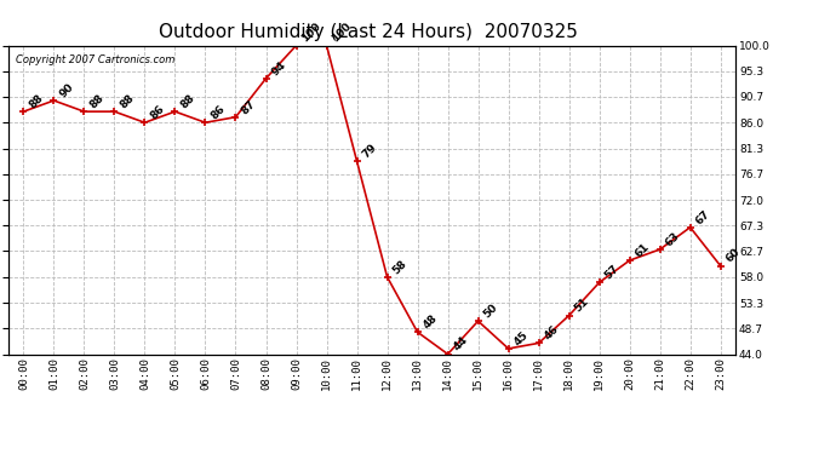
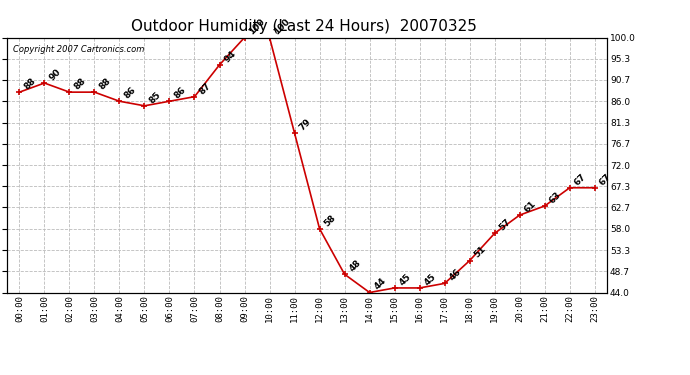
05:00: 88 -> 85
15:00: 50 -> 45
23:00: 60 -> 67
